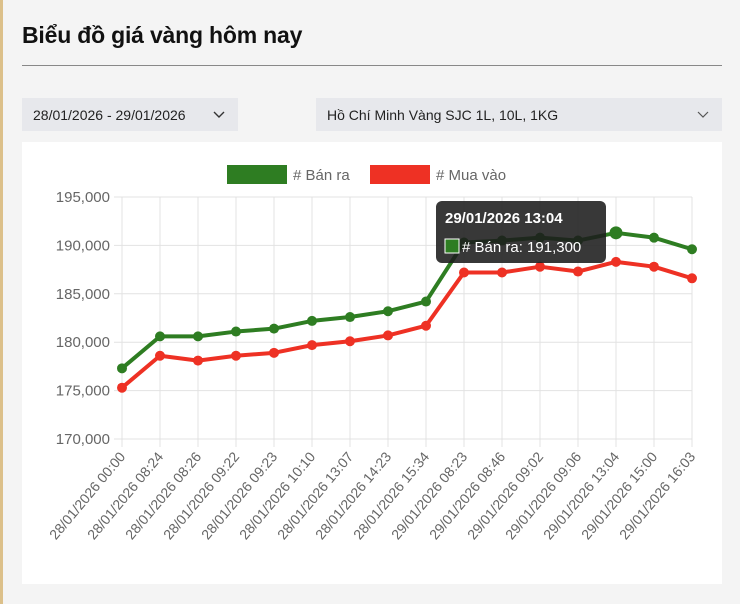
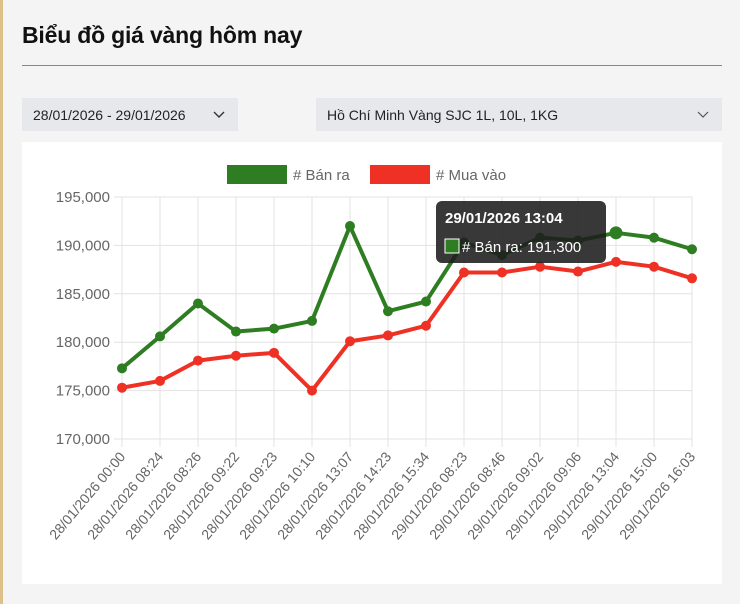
# Mua vào/28/01/2026 08:24: 179000 -> 176000
# Bán ra/28/01/2026 08:26: 181000 -> 184000
# Mua vào/28/01/2026 10:10: 180000 -> 175000
# Bán ra/28/01/2026 13:07: 183000 -> 192000
# Bán ra/29/01/2026 08:46: 190000 -> 189000
